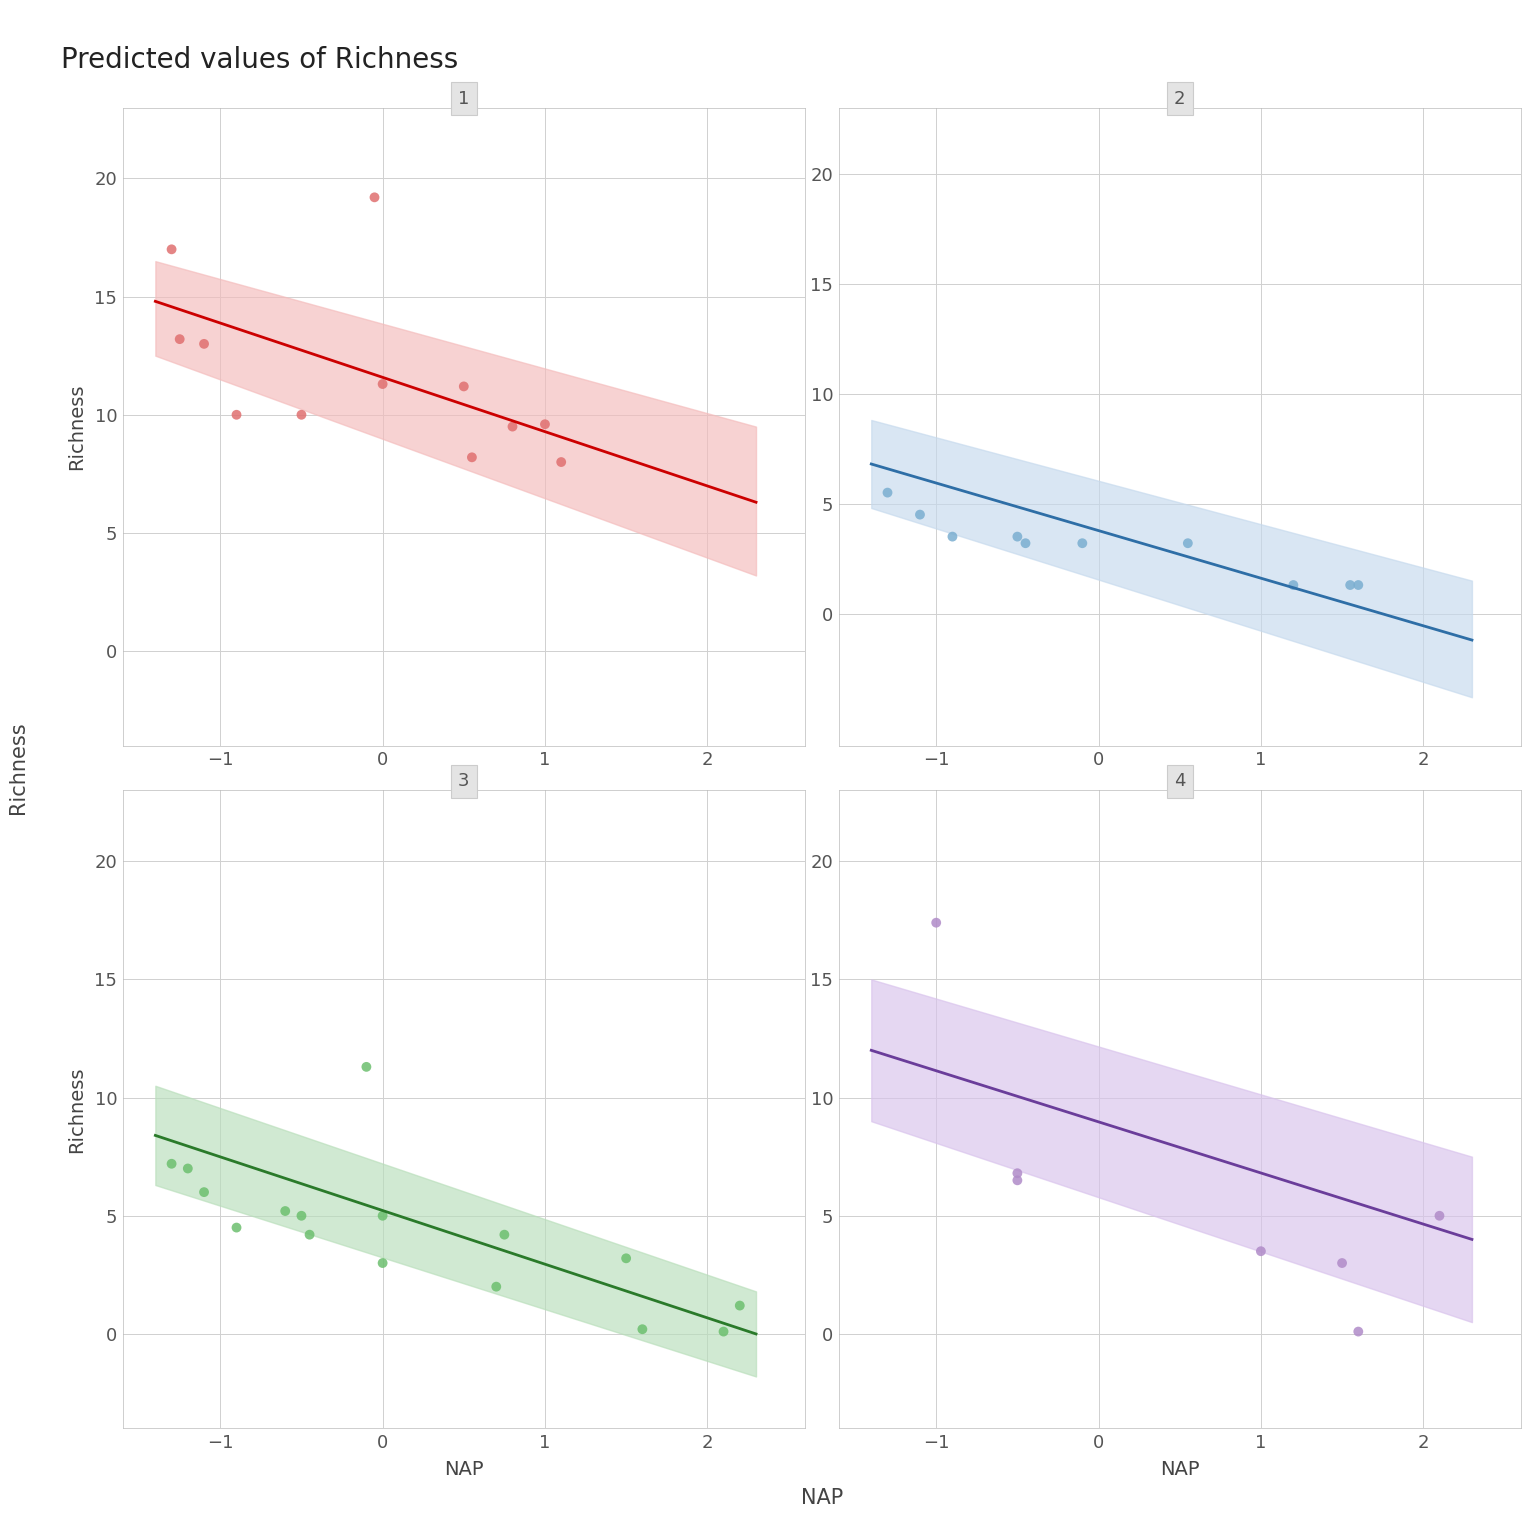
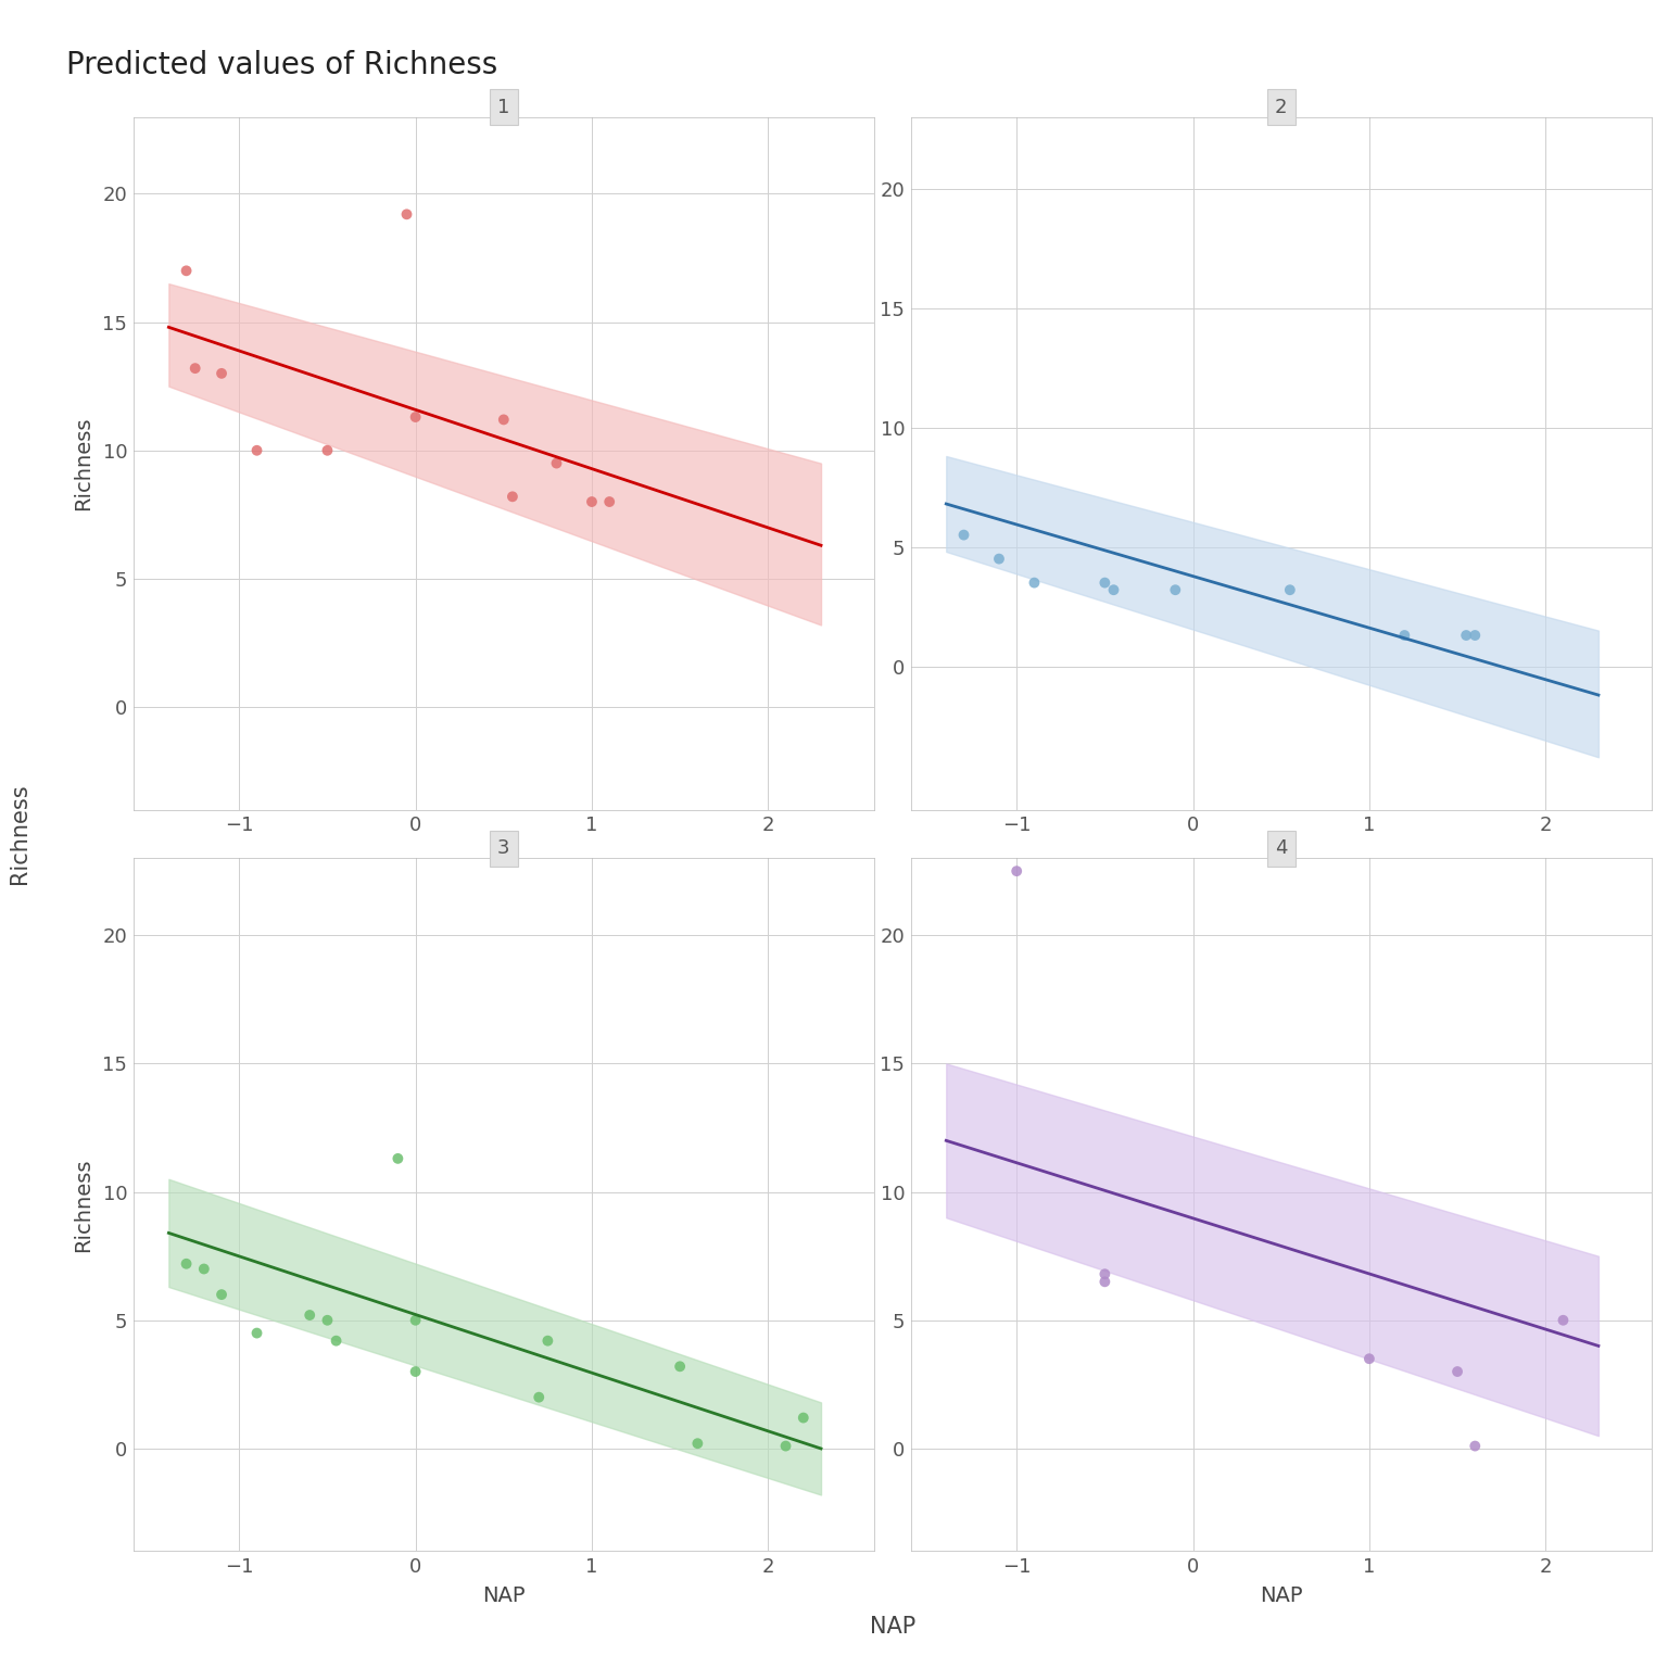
1/1: 9.6 -> 8.0
4/−1: 17.4 -> 22.5
